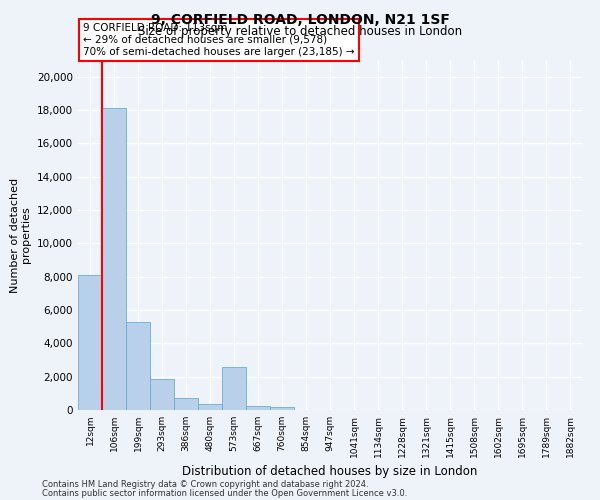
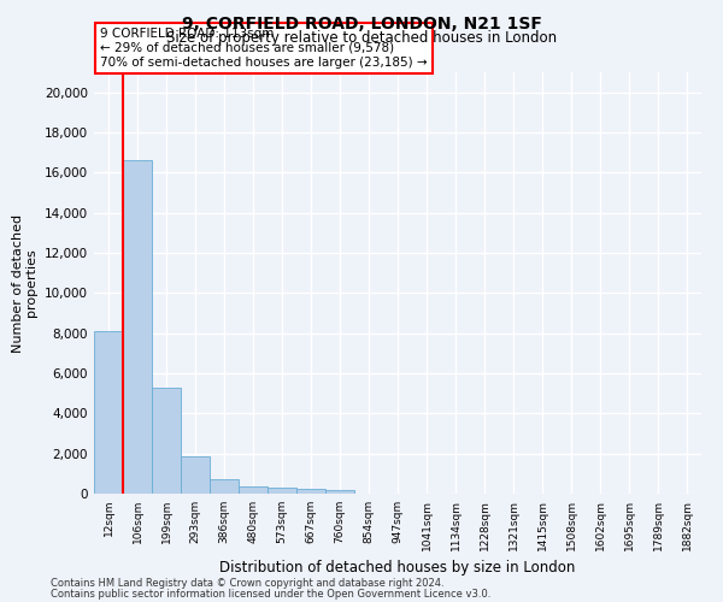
106sqm: 18,100 -> 16,600
573sqm: 2,600 -> 300
